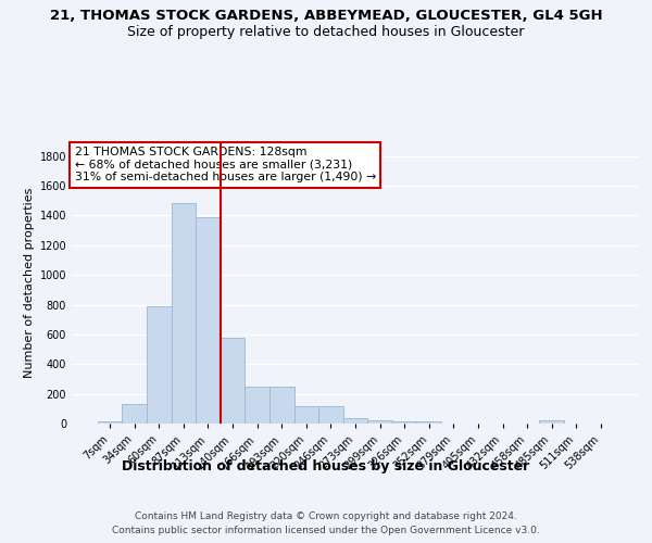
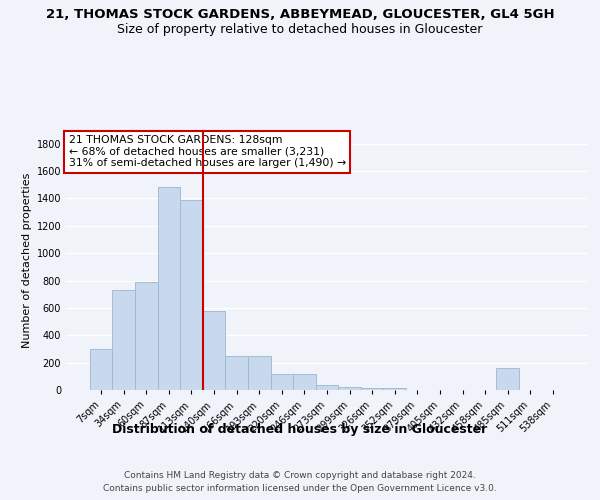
7sqm: 20 -> 300
34sqm: 140 -> 730
485sqm: 20 -> 160
